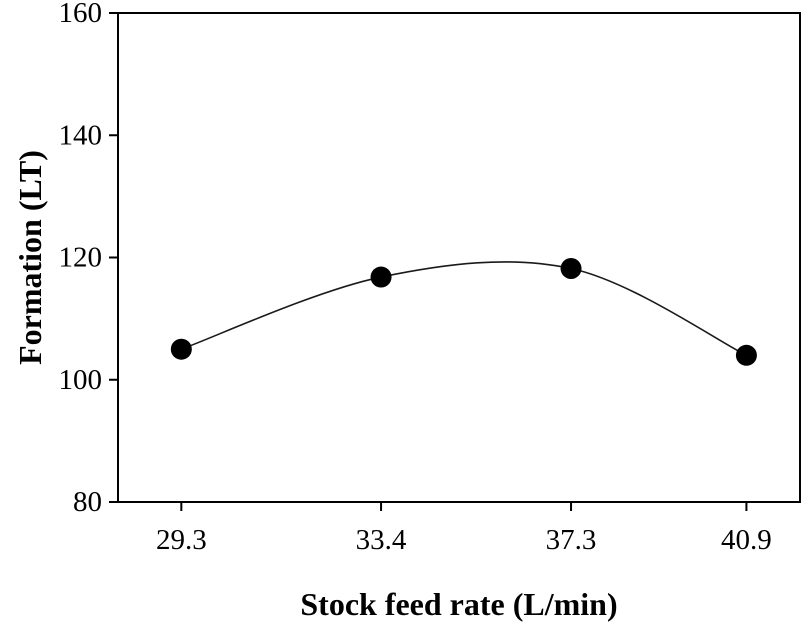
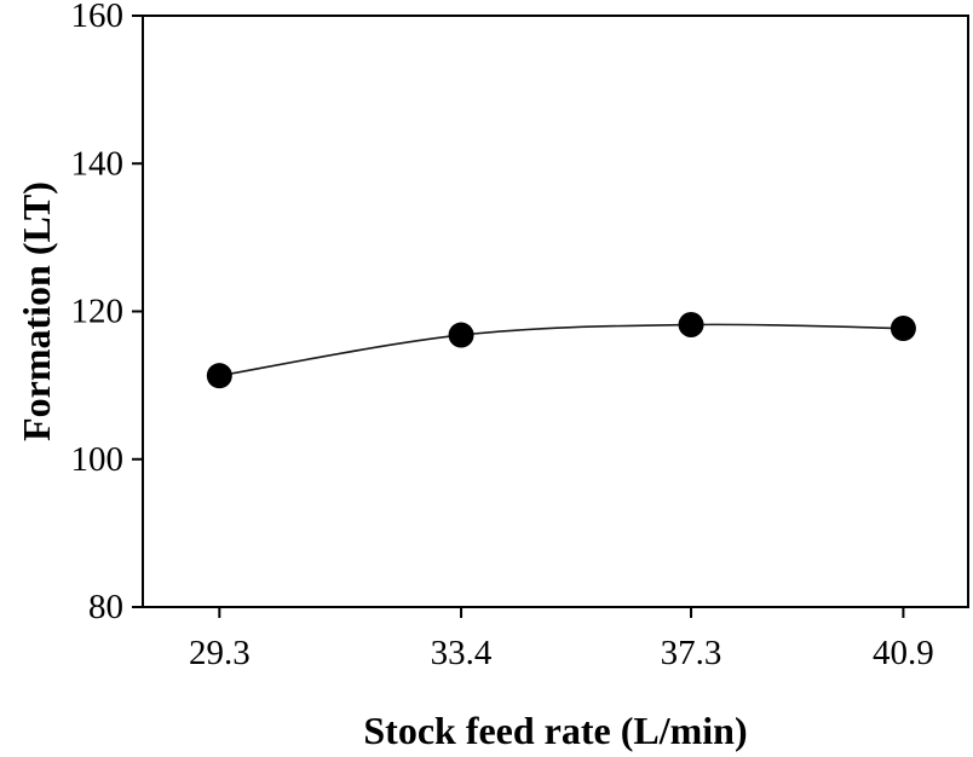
29.3: 105 -> 111
40.9: 104 -> 118
